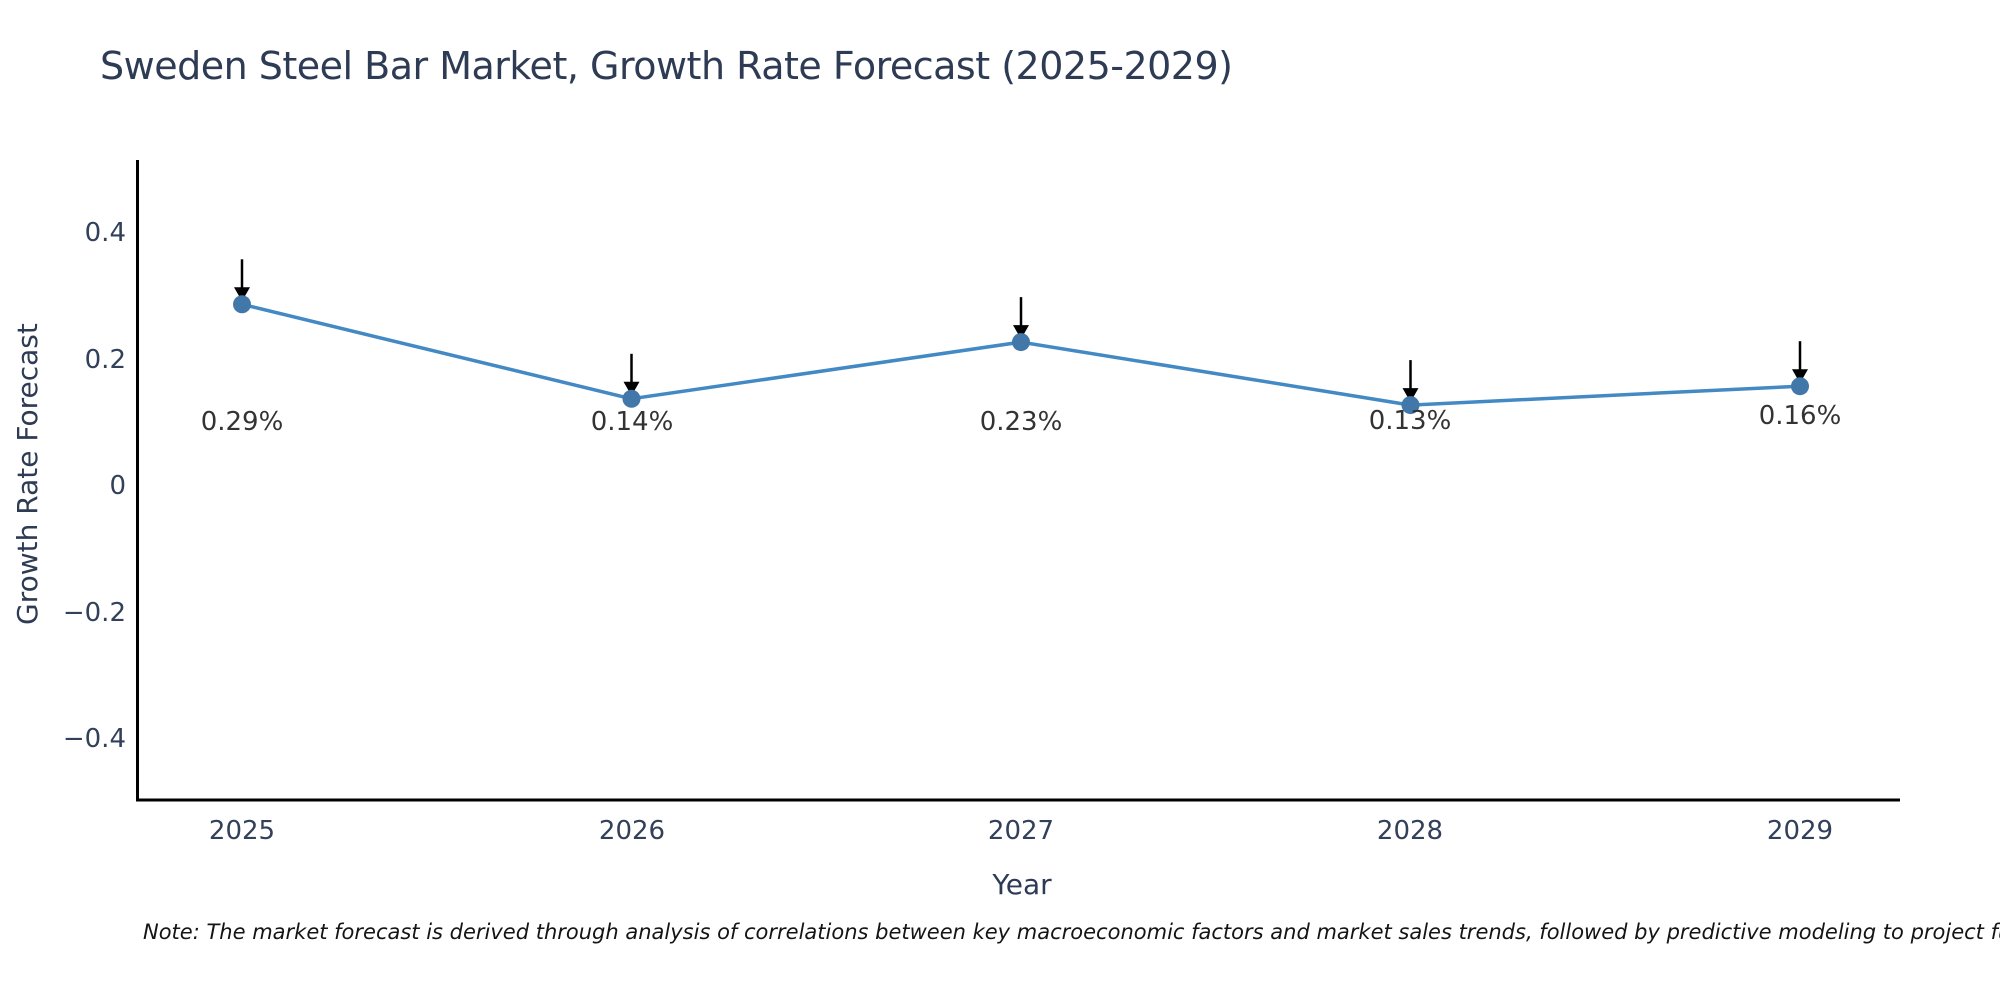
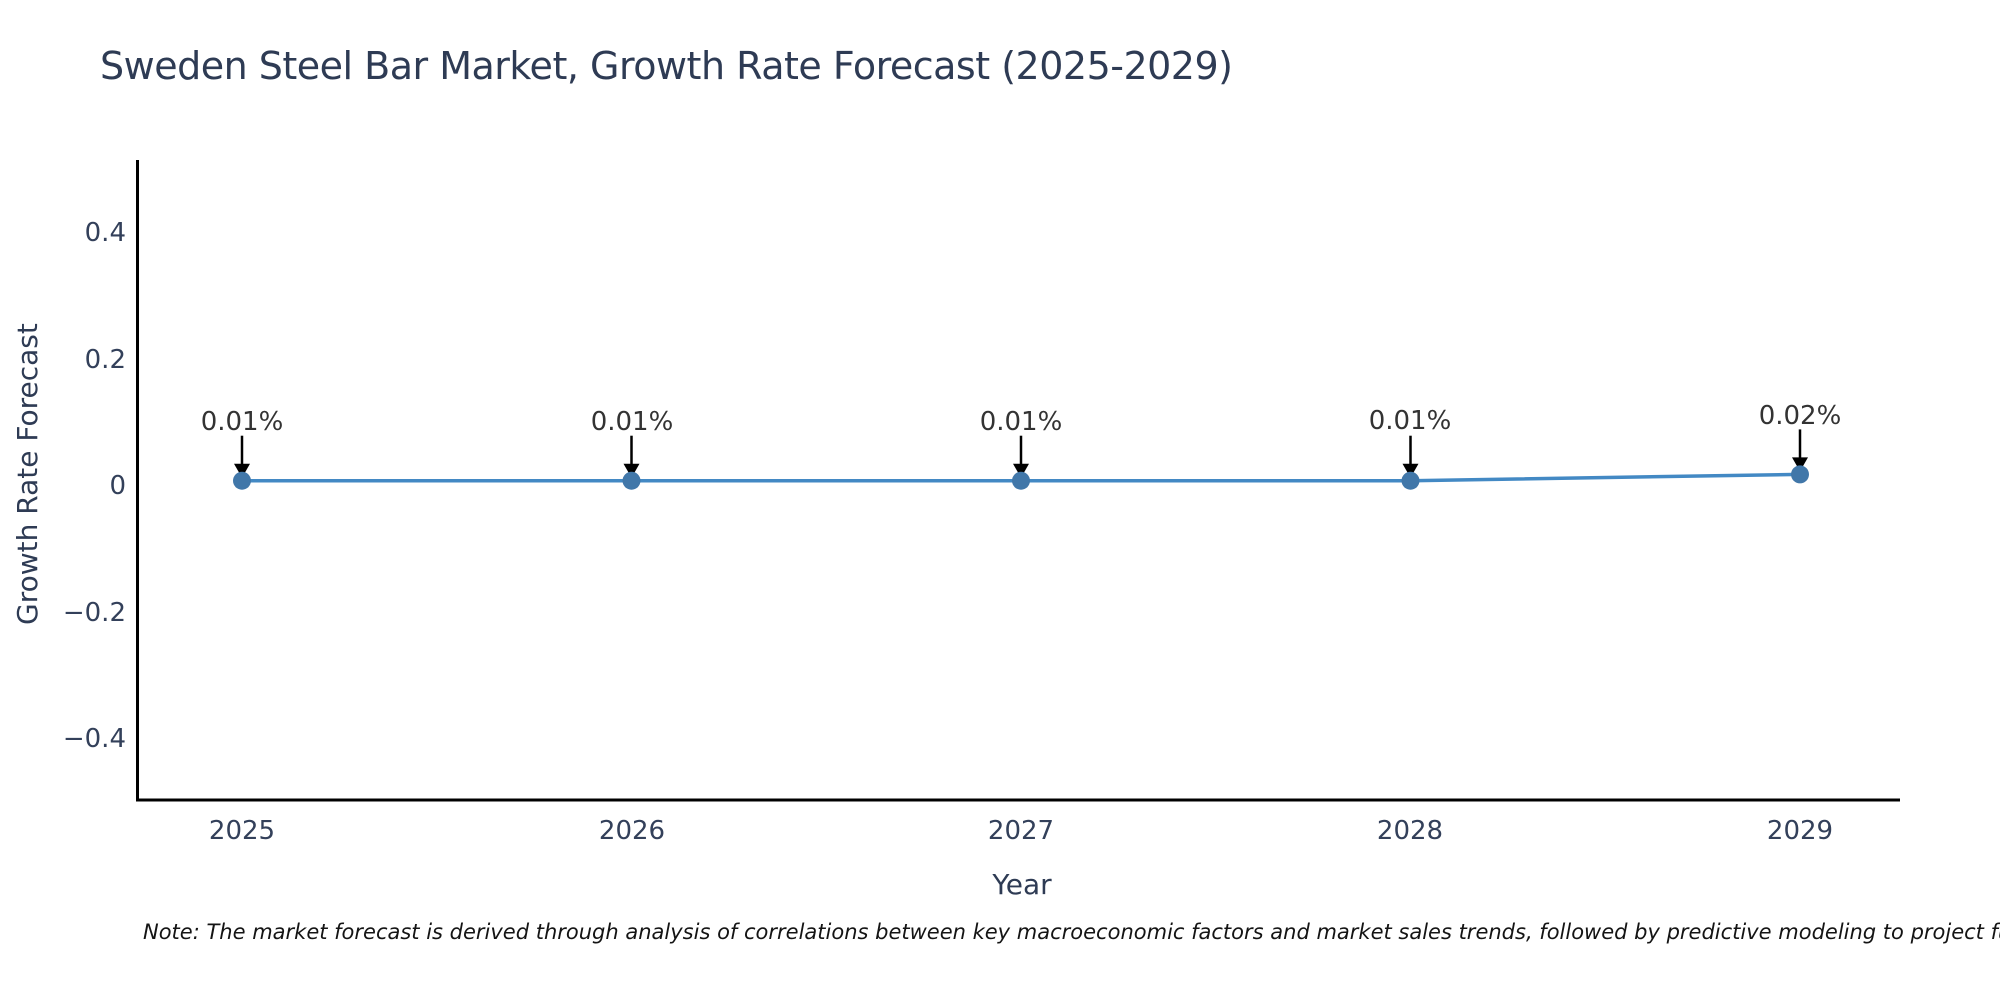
2025: 0.29% -> 0.01%
2026: 0.14% -> 0.01%
2027: 0.23% -> 0.01%
2028: 0.13% -> 0.01%
2029: 0.16% -> 0.02%
